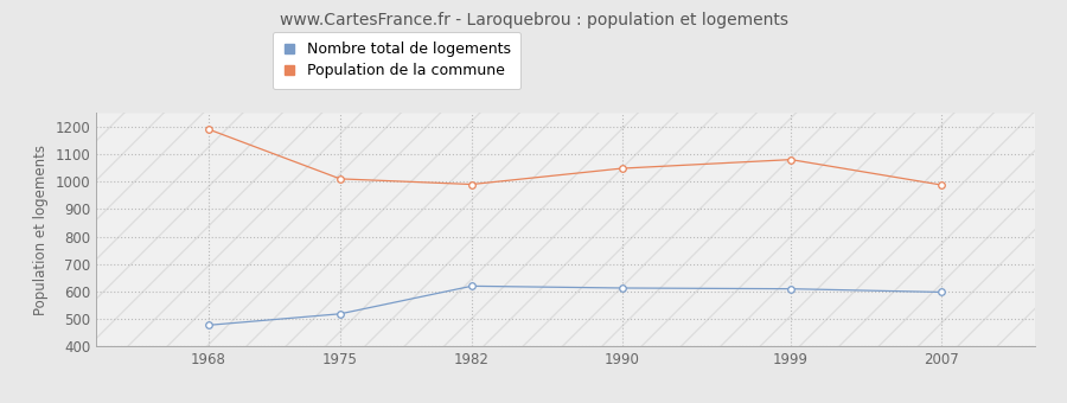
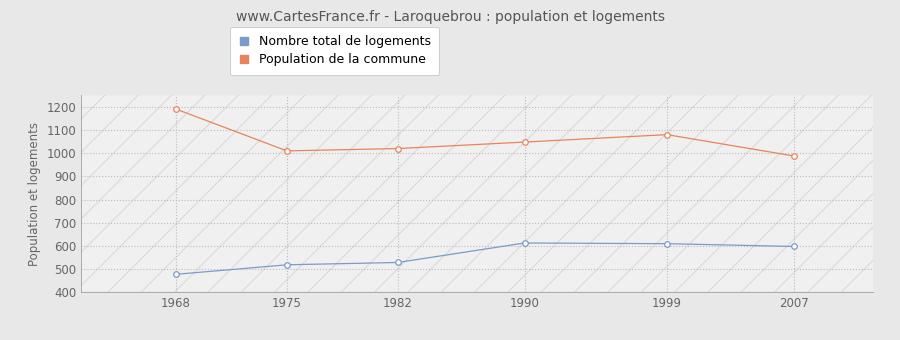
Nombre total de logements/1982: 620 -> 529
Population de la commune/1982: 990 -> 1020
